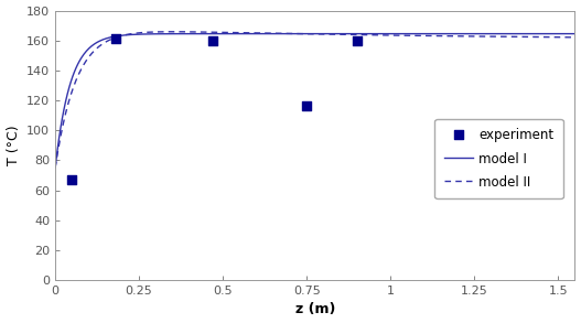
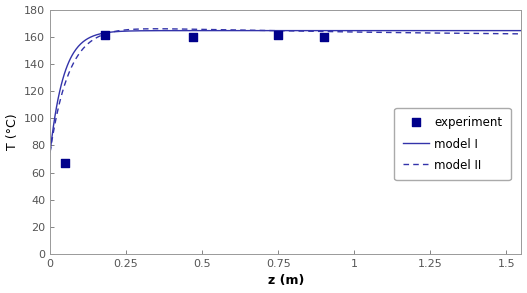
experiment/0.75: 116 -> 161
